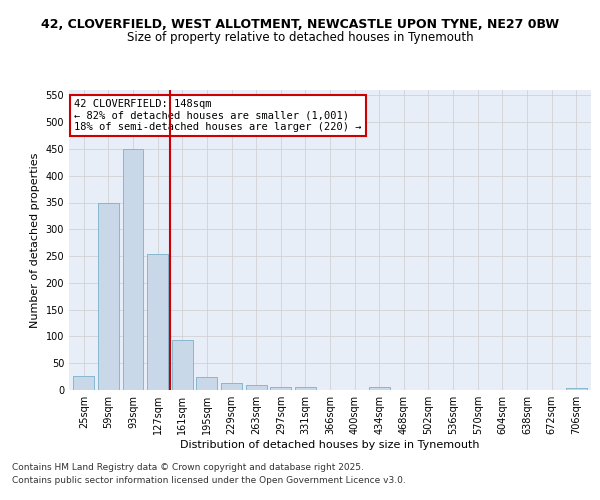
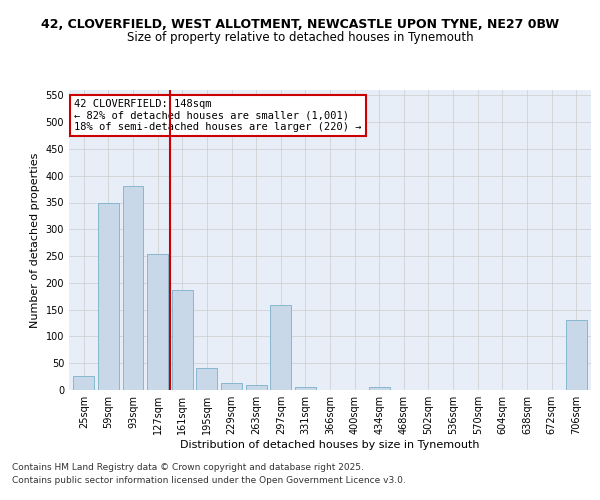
93sqm: 450 -> 380
161sqm: 93 -> 186
195sqm: 25 -> 42
297sqm: 6 -> 158
706sqm: 4 -> 130
